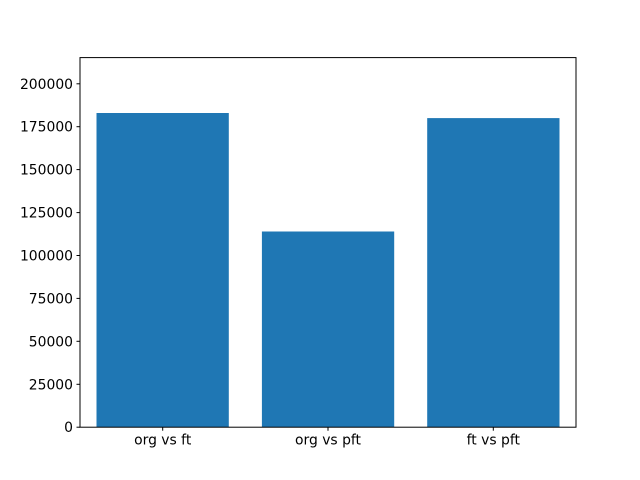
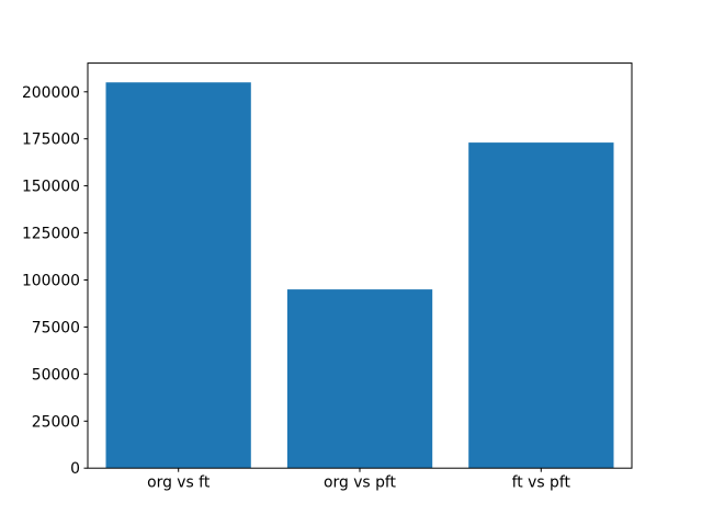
org vs ft: 183000 -> 205000
org vs pft: 114000 -> 95000
ft vs pft: 180000 -> 173000
